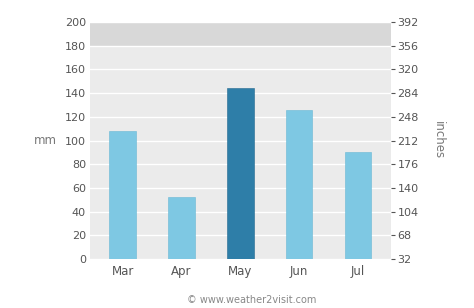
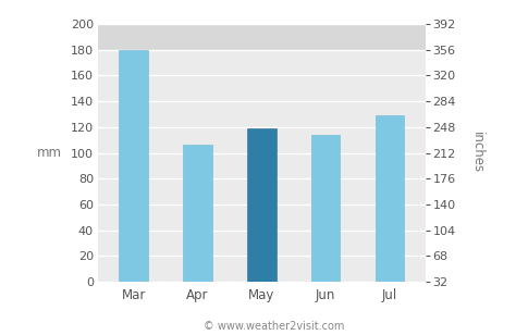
Mar: 108 -> 180
Apr: 52 -> 106
May: 144 -> 119
Jun: 126 -> 114
Jul: 90 -> 129
